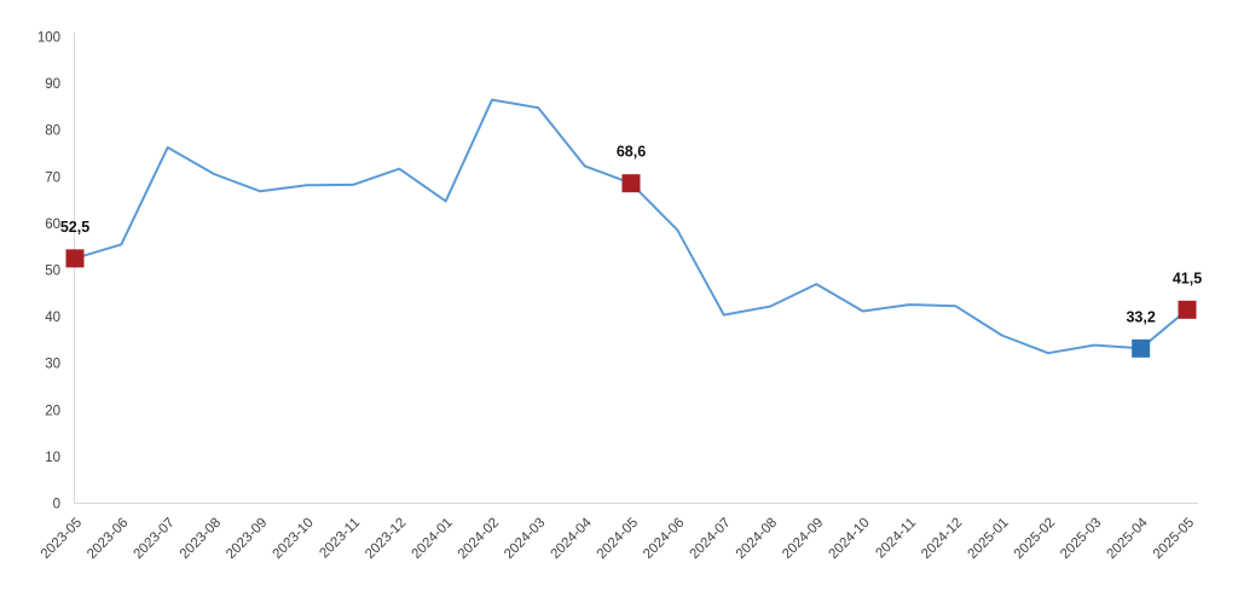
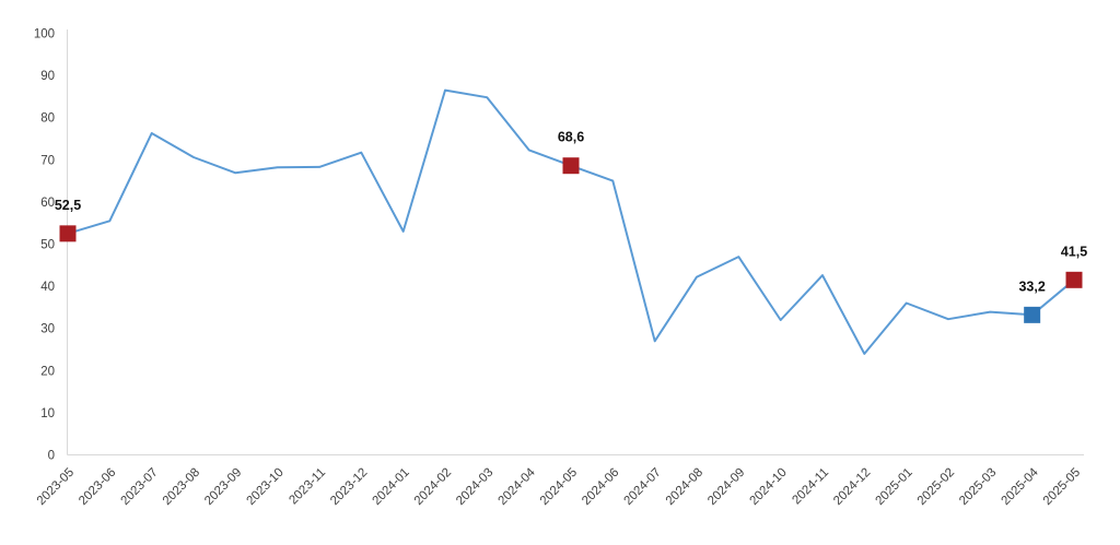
2024-01: 65 -> 53
2024-06: 59 -> 65
2024-07: 40 -> 27
2024-10: 41 -> 32
2024-12: 42 -> 24
